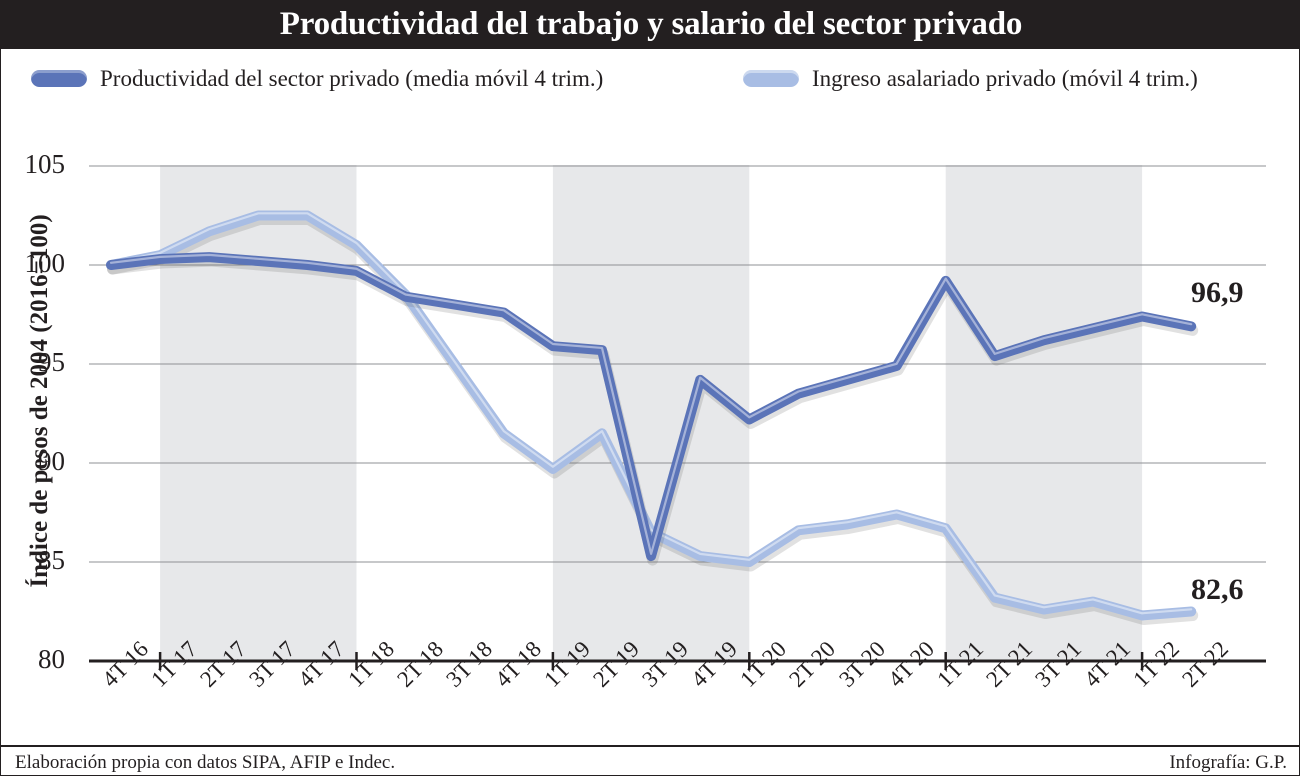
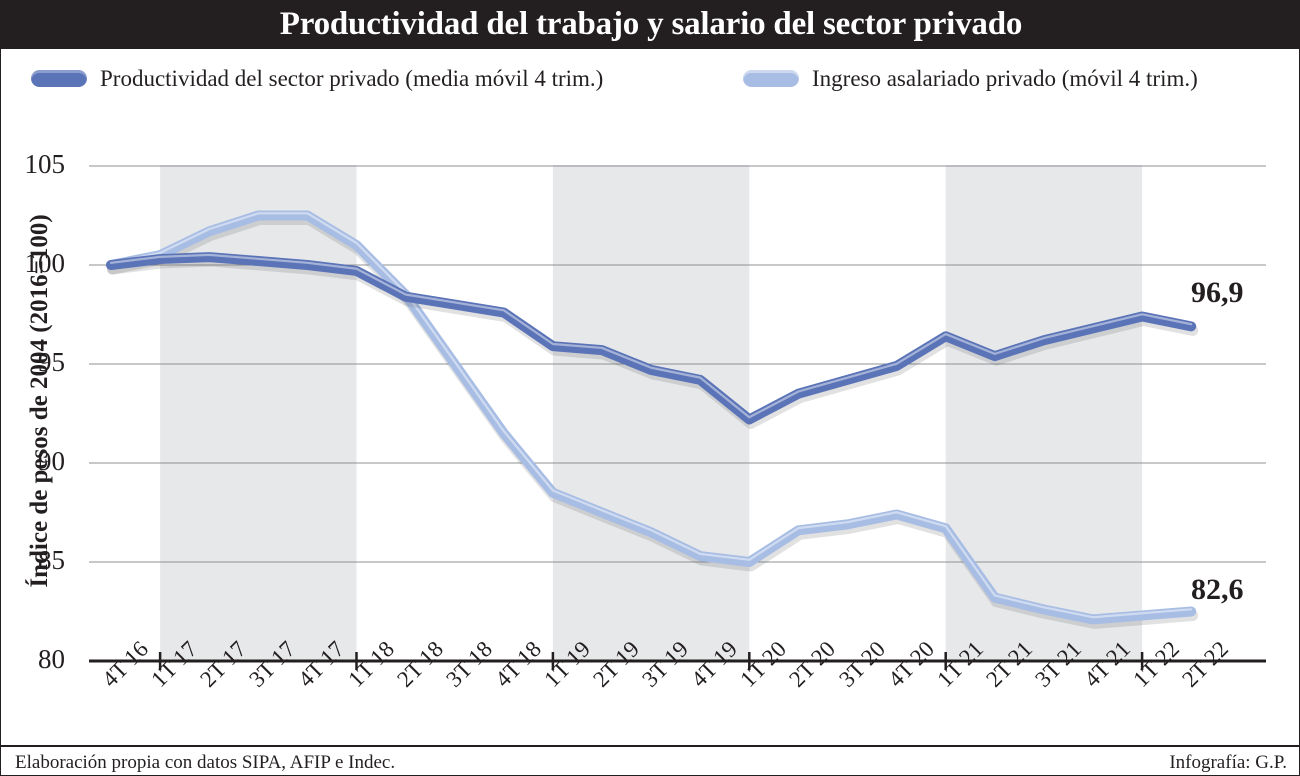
Ingreso asalariado privado (móvil 4 trim.)/1T 19: 89.7 -> 88.5
Ingreso asalariado privado (móvil 4 trim.)/2T 19: 91.5 -> 87.5
Productividad del sector privado (media móvil 4 trim.)/3T 19: 85.3 -> 94.7
Productividad del sector privado (media móvil 4 trim.)/1T 21: 99.2 -> 96.4
Ingreso asalariado privado (móvil 4 trim.)/4T 21: 83.0 -> 82.1
